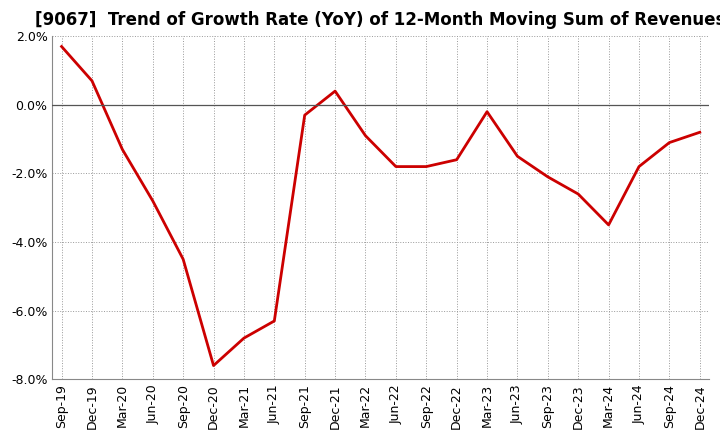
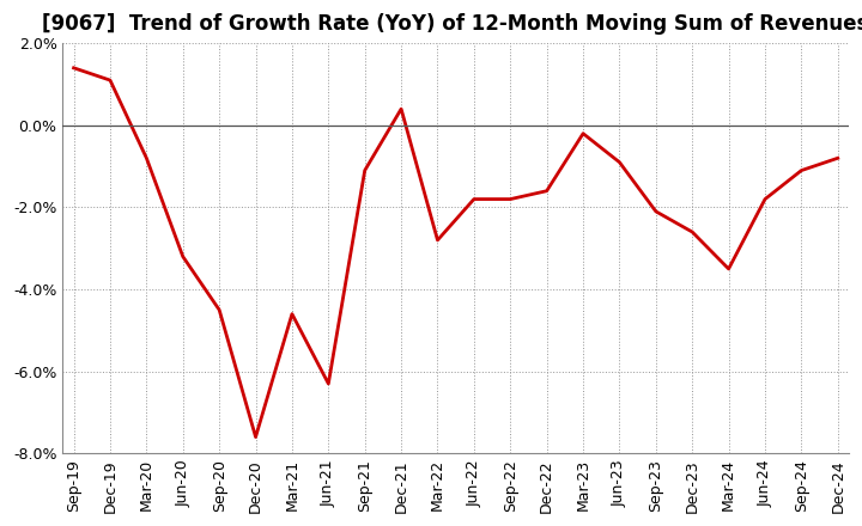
Sep-19: 1.7% -> 1.4%
Dec-19: 0.7% -> 1.1%
Mar-20: -1.3% -> -0.8%
Jun-20: -2.8% -> -3.2%
Mar-21: -6.8% -> -4.6%
Sep-21: -0.3% -> -1.1%
Mar-22: -0.9% -> -2.8%
Jun-23: -1.5% -> -0.9%
